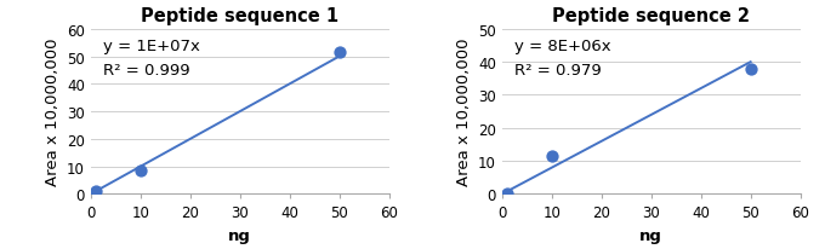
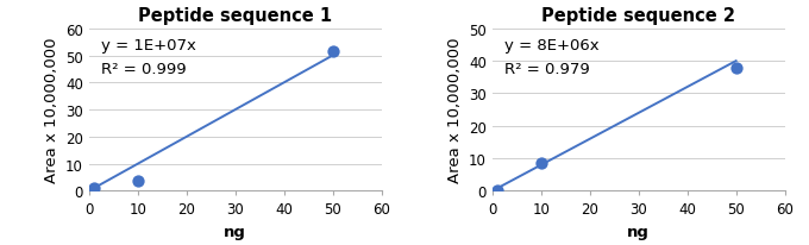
Peptide sequence 1/10: 8.5 -> 3.5
Peptide sequence 2/10: 11.5 -> 8.5
